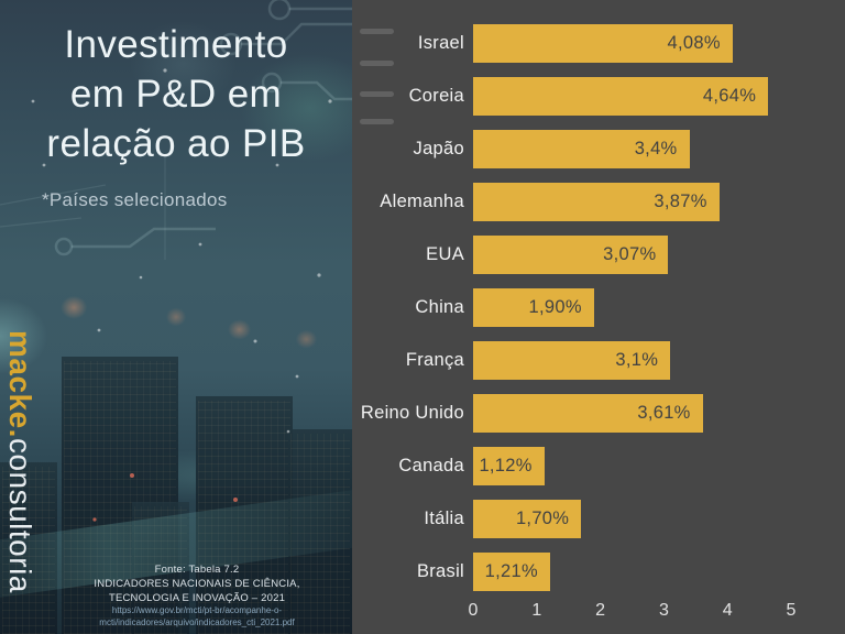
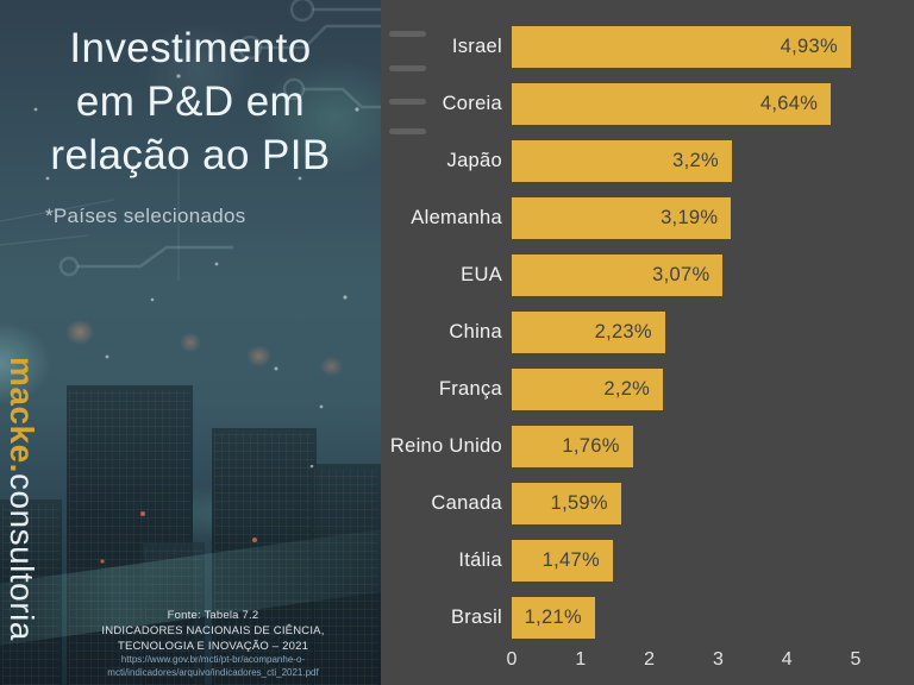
Israel: 4,08% -> 4,93%
Japão: 3,4% -> 3,2%
Alemanha: 3,87% -> 3,19%
China: 1,90% -> 2,23%
França: 3,1% -> 2,2%
Reino Unido: 3,61% -> 1,76%
Canada: 1,12% -> 1,59%
Itália: 1,70% -> 1,47%
